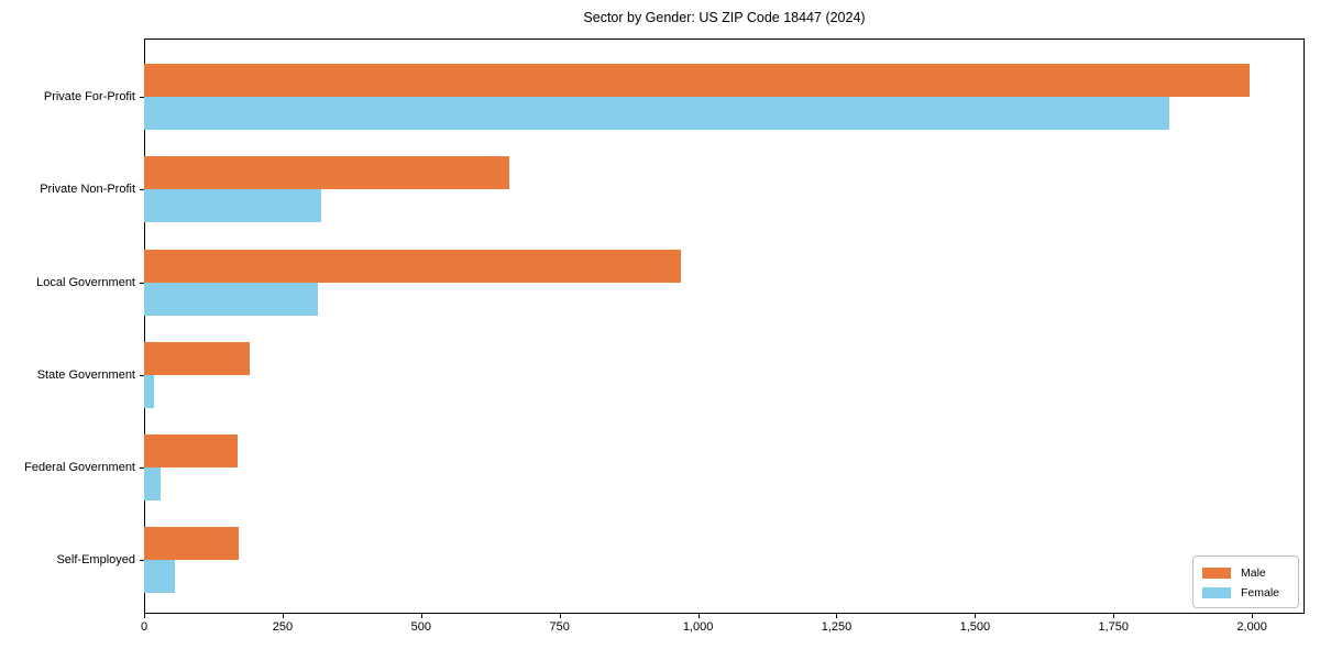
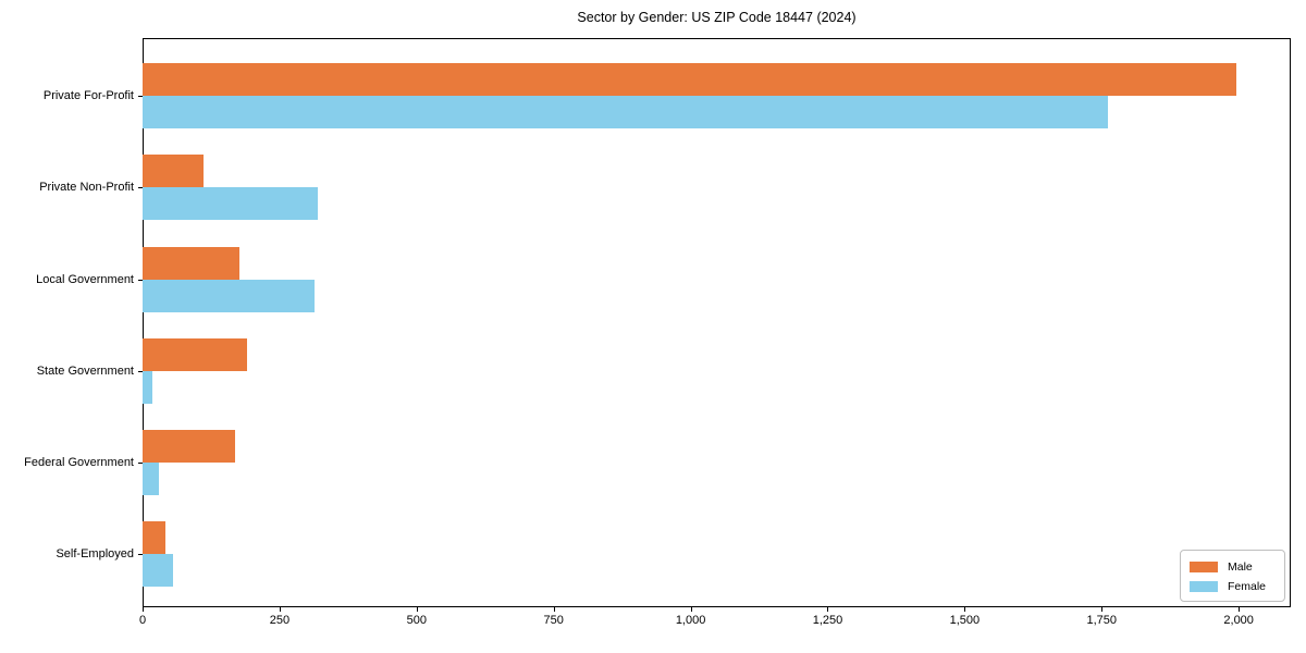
Female/Private For-Profit: 1850 -> 1760
Male/Private Non-Profit: 660 -> 110
Male/Local Government: 970 -> 180
Male/Self-Employed: 170 -> 40
